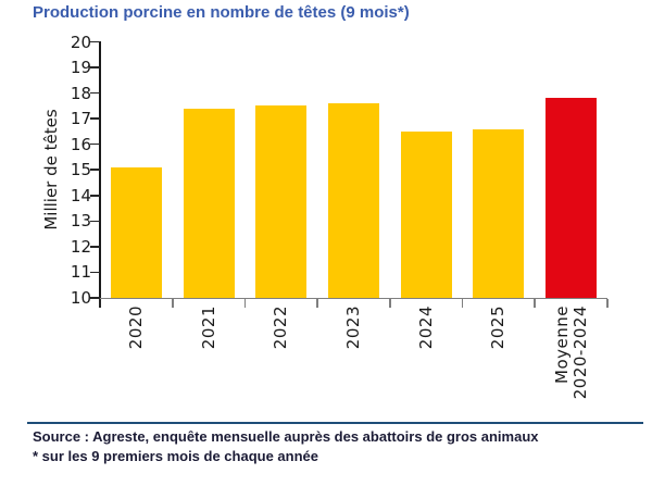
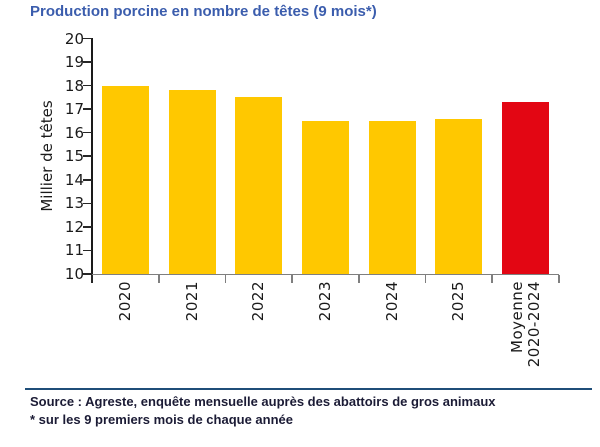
2020: 15.1 -> 18.0
2021: 17.4 -> 17.8
2023: 17.6 -> 16.5
Moyenne 2020-2024: 17.8 -> 17.3
